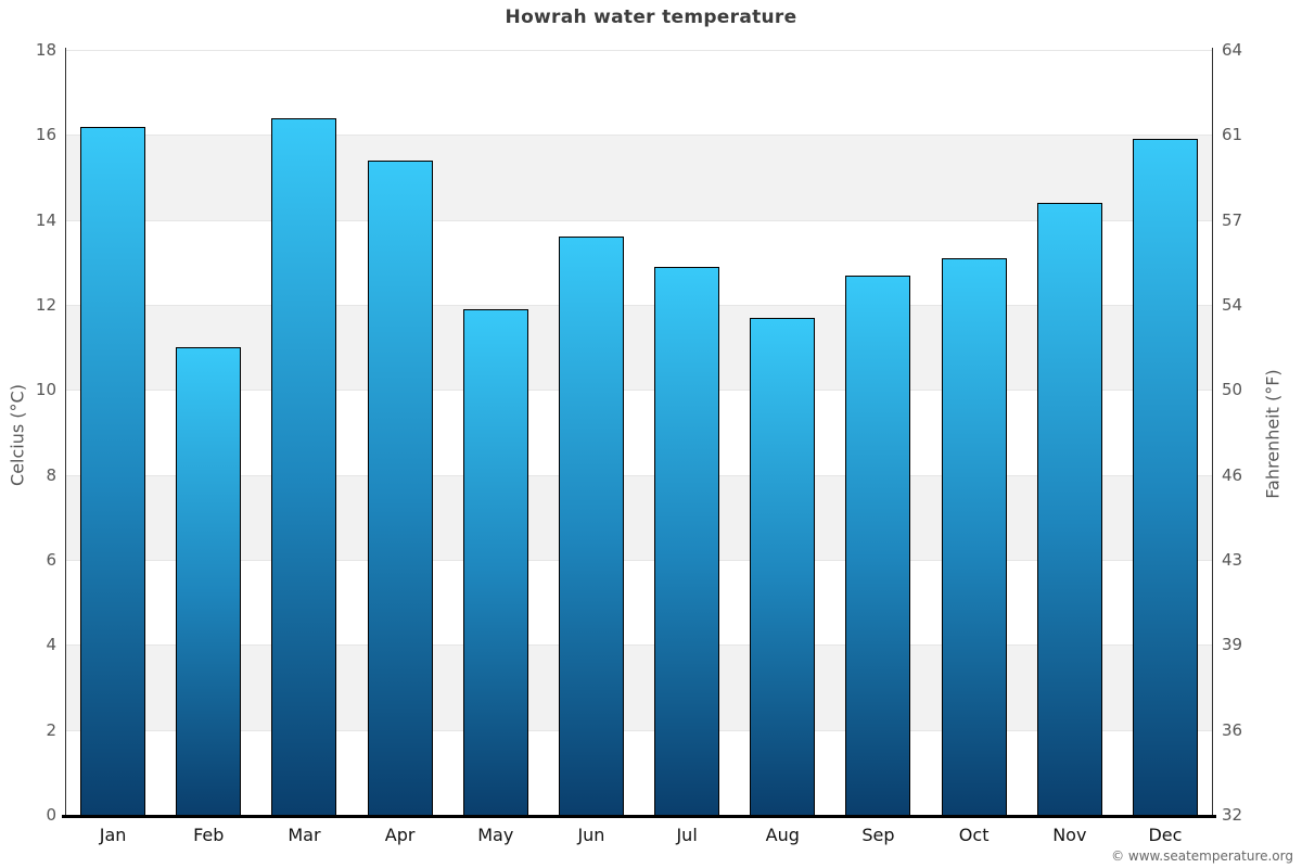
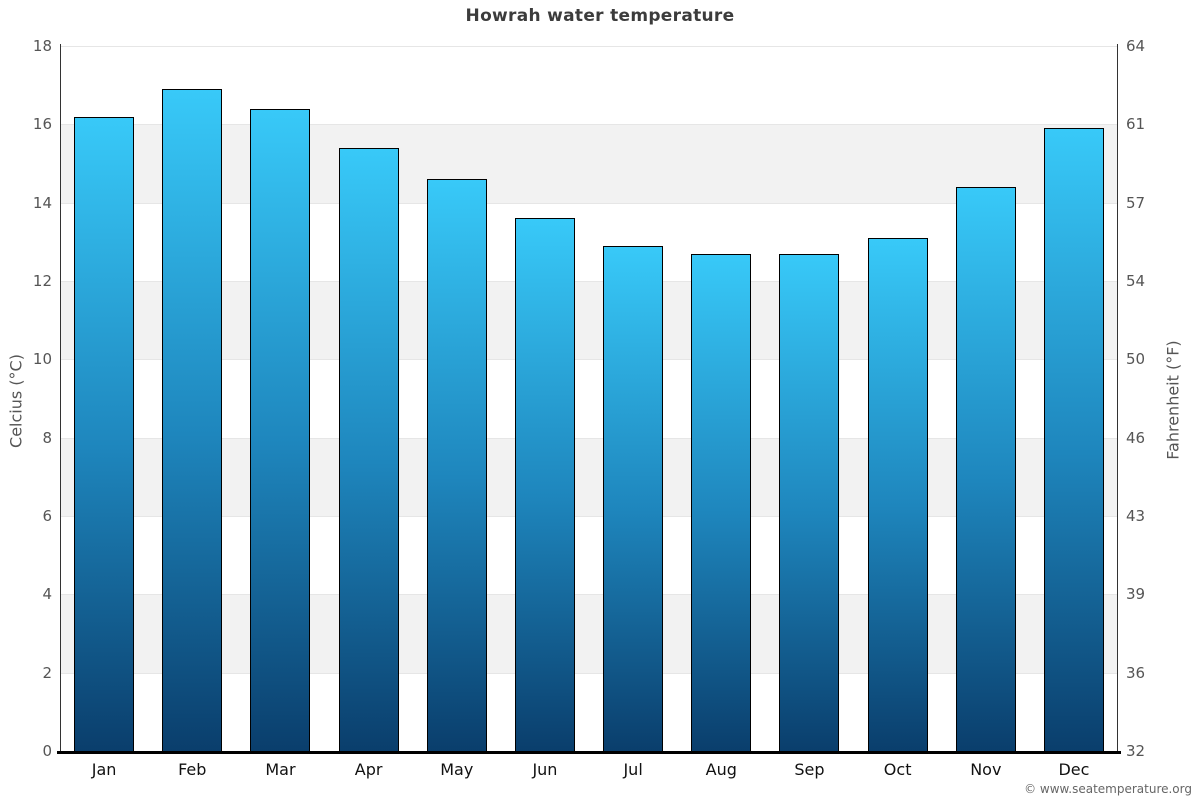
Feb: 11.0 -> 16.9
May: 11.9 -> 14.6
Aug: 11.7 -> 12.7
